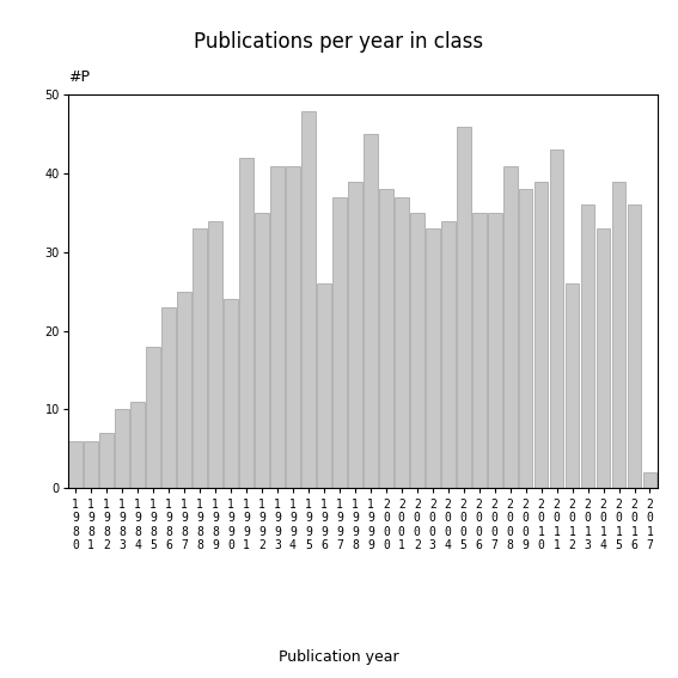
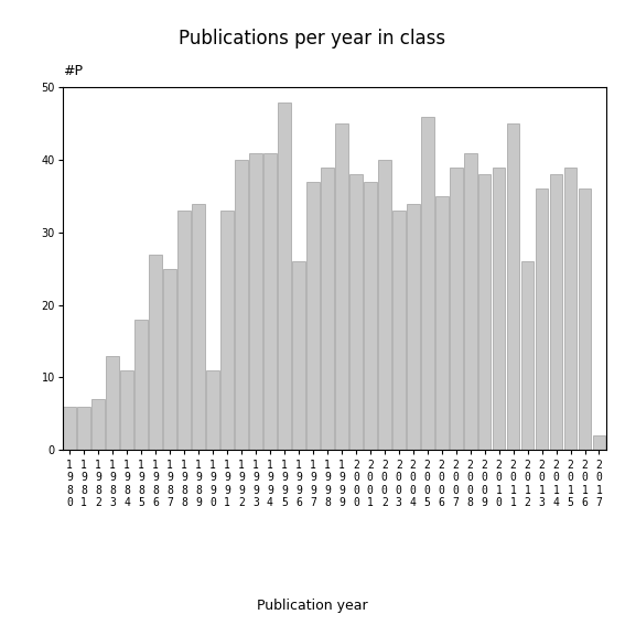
1 9 8 3: 10 -> 13
1 9 8 6: 23 -> 27
1 9 9 0: 24 -> 11
1 9 9 1: 42 -> 33
1 9 9 2: 35 -> 40
2 0 0 2: 35 -> 40
2 0 0 7: 35 -> 39
2 0 1 1: 43 -> 45
2 0 1 4: 33 -> 38
